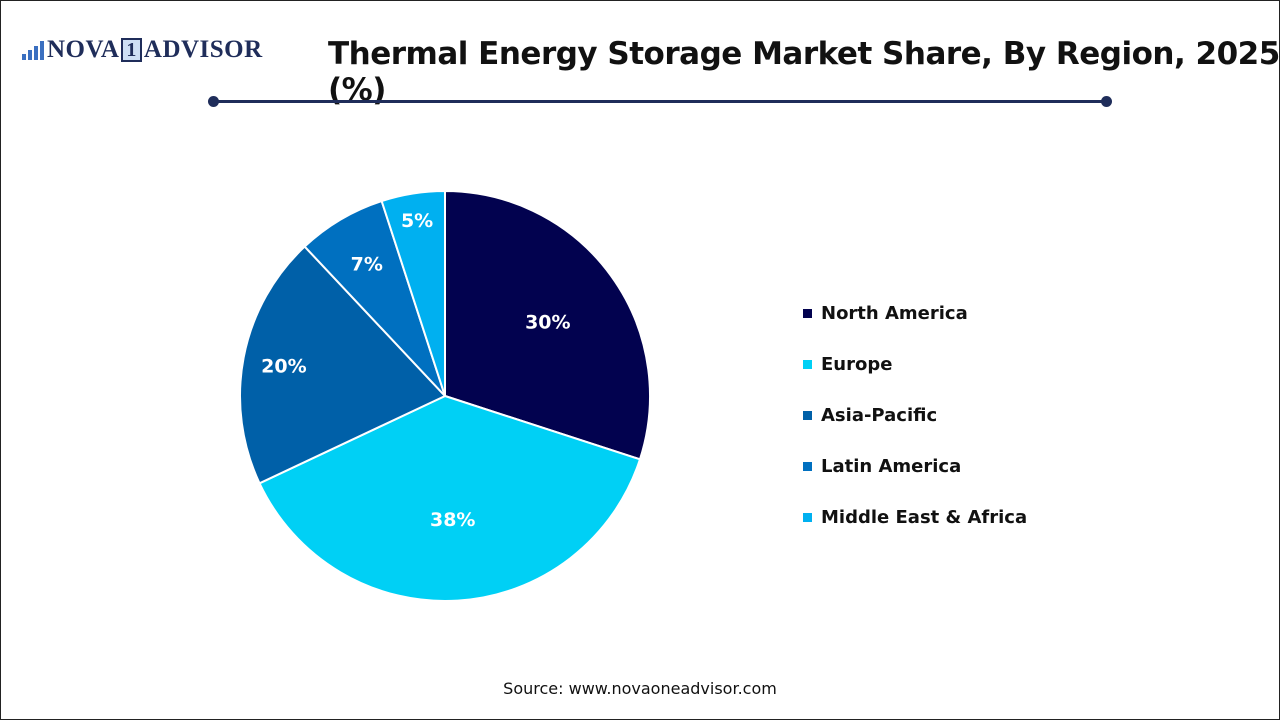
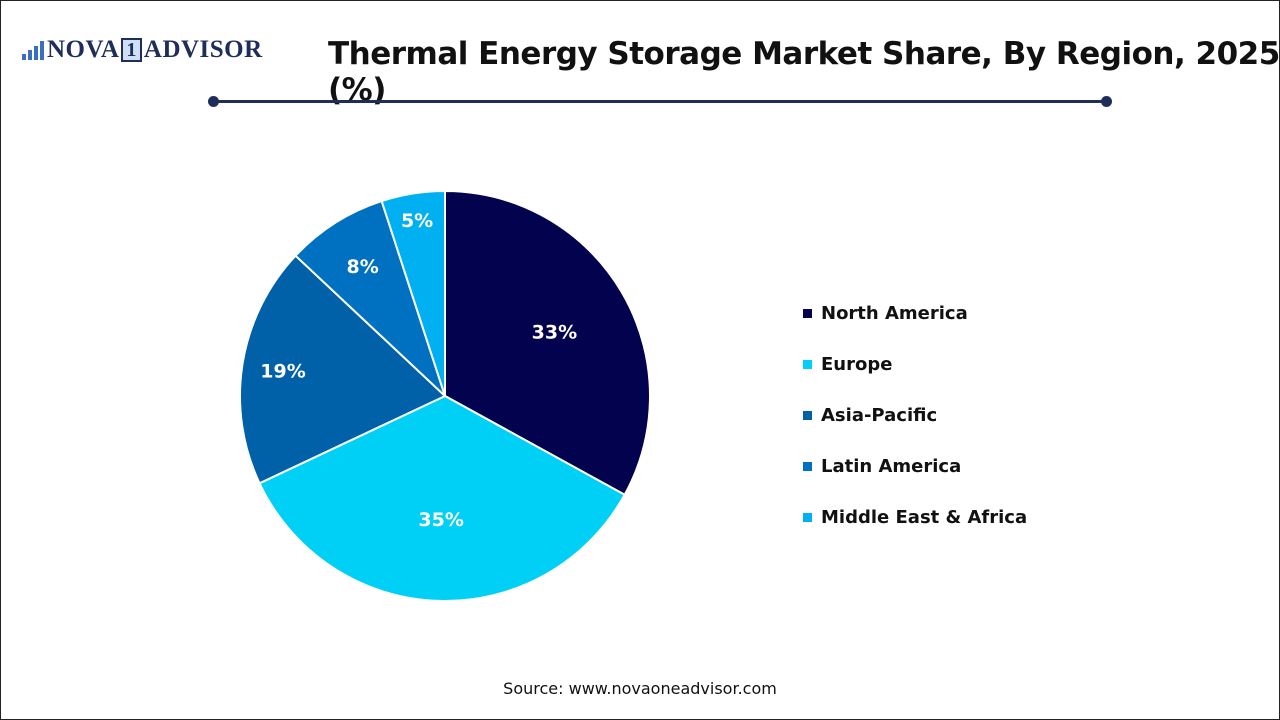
North America: 30% -> 33%
Europe: 38% -> 35%
Asia-Pacific: 20% -> 19%
Latin America: 7% -> 8%
